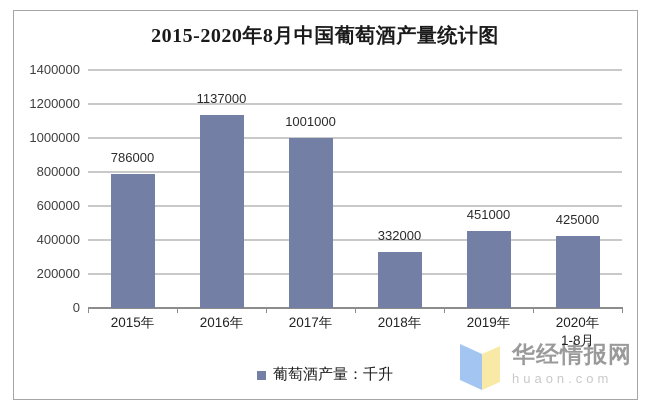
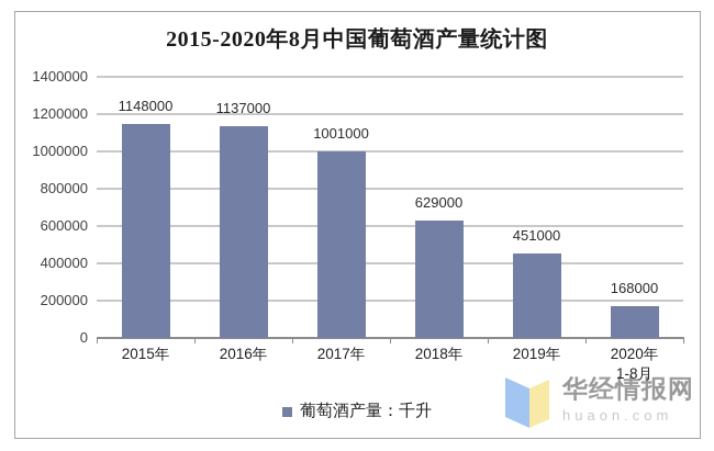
2015年: 786000 -> 1148000
2018年: 332000 -> 629000
2020年 1-8月: 425000 -> 168000
